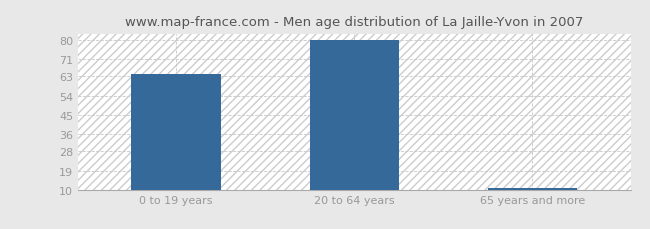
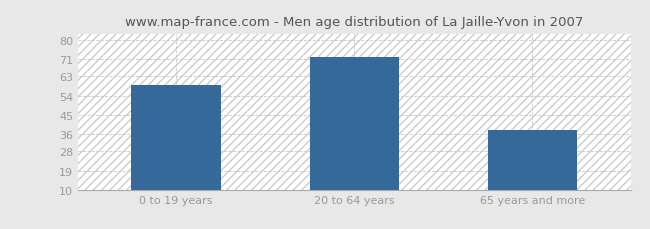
0 to 19 years: 64 -> 59
20 to 64 years: 80 -> 72
65 years and more: 11 -> 38
